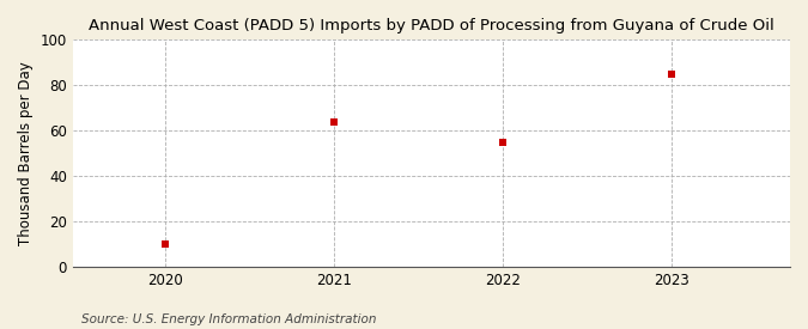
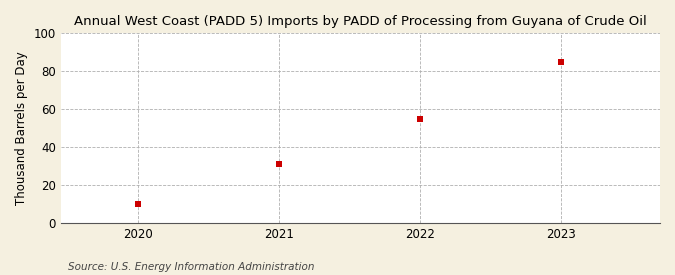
2021: 64 -> 31
